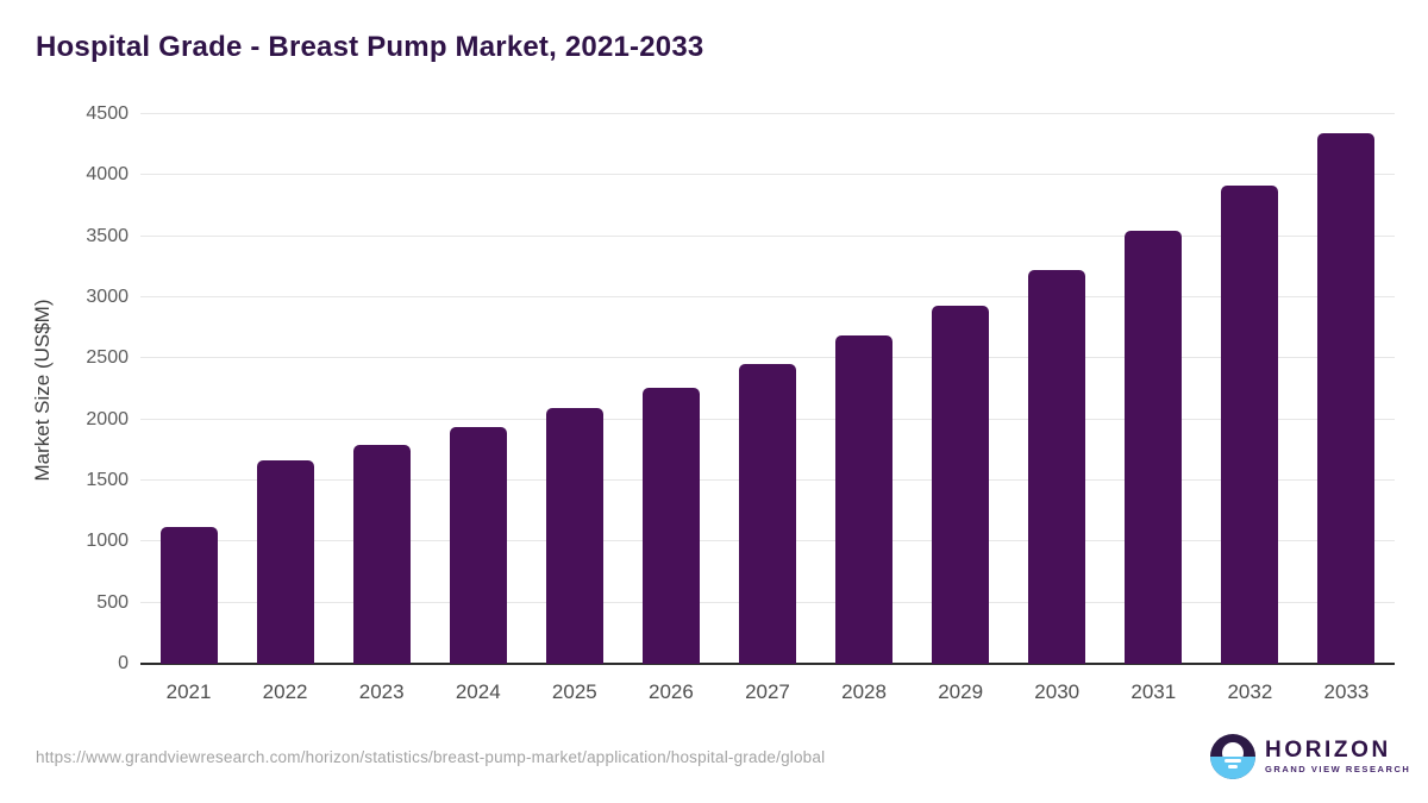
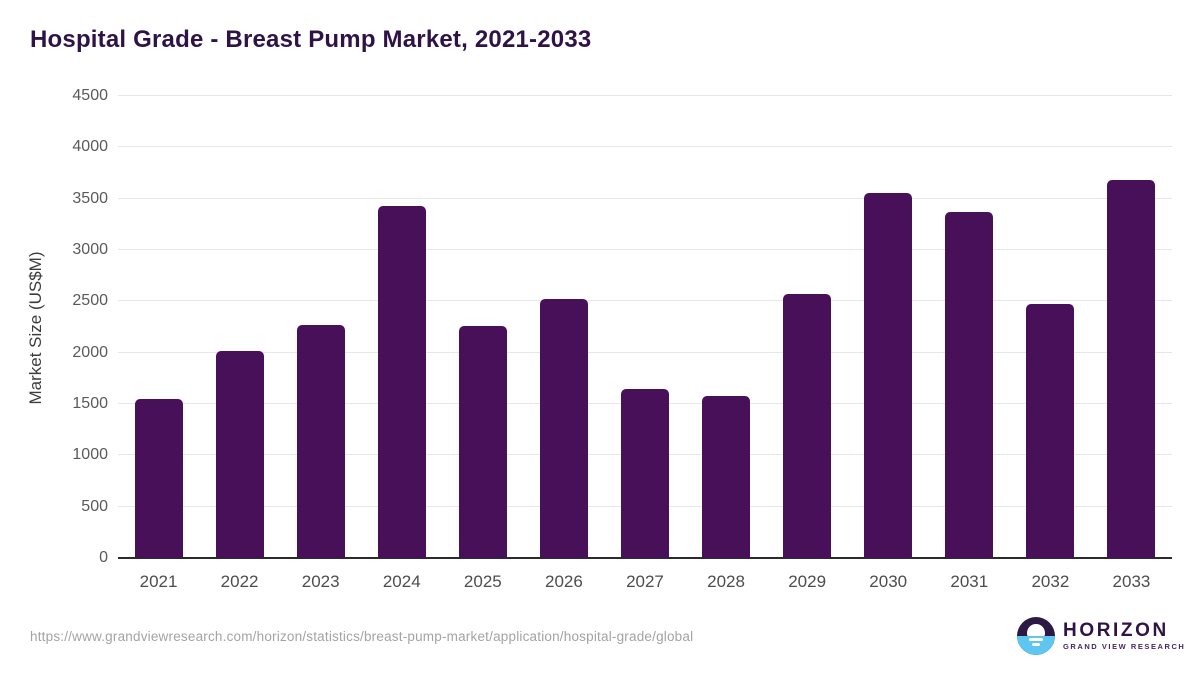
2021: 1120 -> 1550
2022: 1660 -> 2020
2023: 1800 -> 2270
2024: 1940 -> 3430
2025: 2090 -> 2260
2026: 2260 -> 2520
2027: 2460 -> 1650
2028: 2690 -> 1580
2029: 2930 -> 2570
2030: 3220 -> 3560
2031: 3550 -> 3370
2032: 3920 -> 2470
2033: 4340 -> 3680
